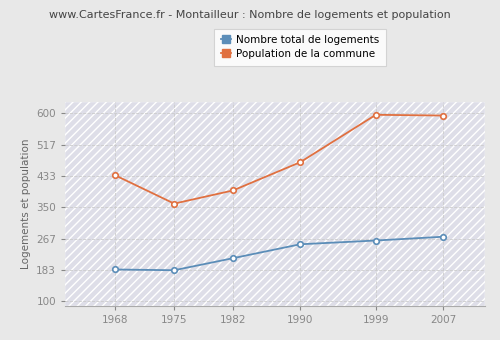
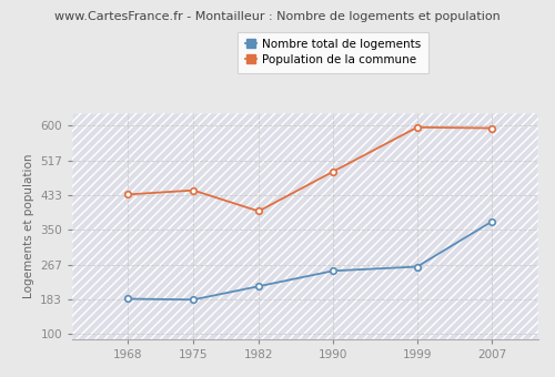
Population de la commune/1975: 360 -> 445
Population de la commune/1990: 470 -> 490
Nombre total de logements/2007: 272 -> 370
